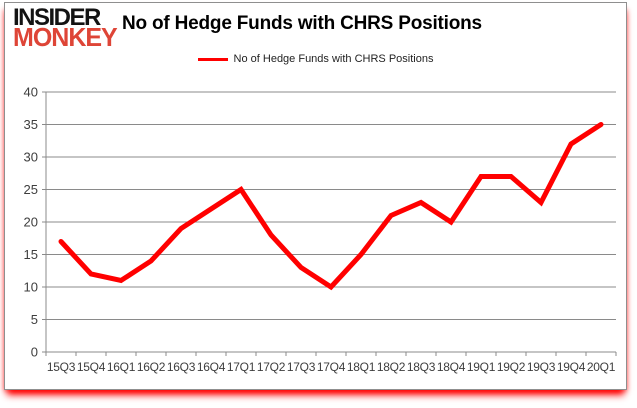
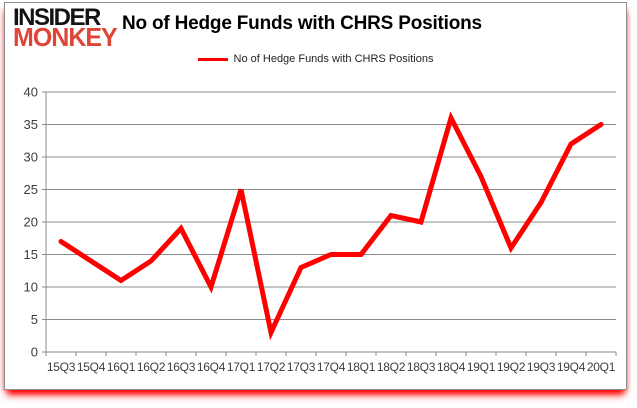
15Q4: 12 -> 14
16Q4: 22 -> 10
17Q2: 18 -> 3
17Q4: 10 -> 15
18Q3: 23 -> 20
18Q4: 20 -> 36
19Q2: 27 -> 16
